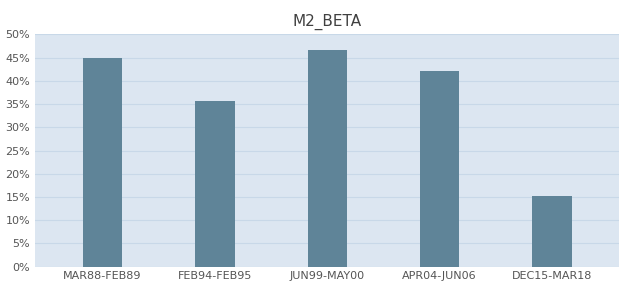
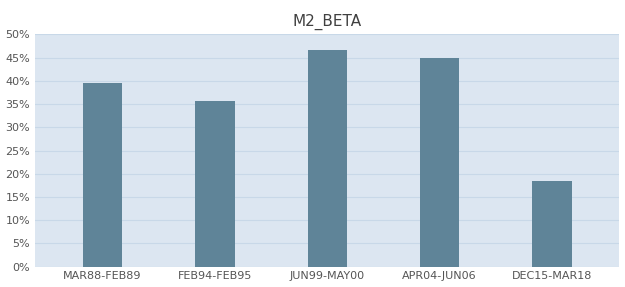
MAR88-FEB89: 44.9% -> 39.5%
APR04-JUN06: 42.2% -> 45.0%
DEC15-MAR18: 15.2% -> 18.5%
